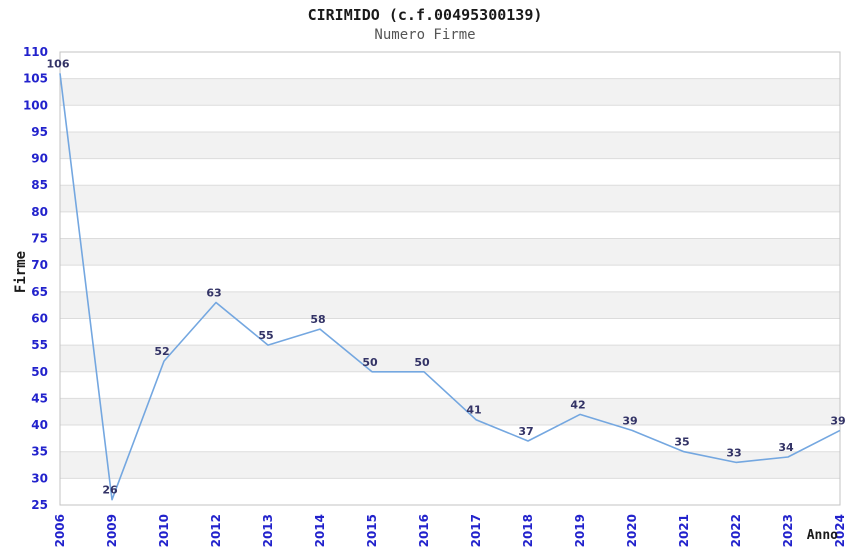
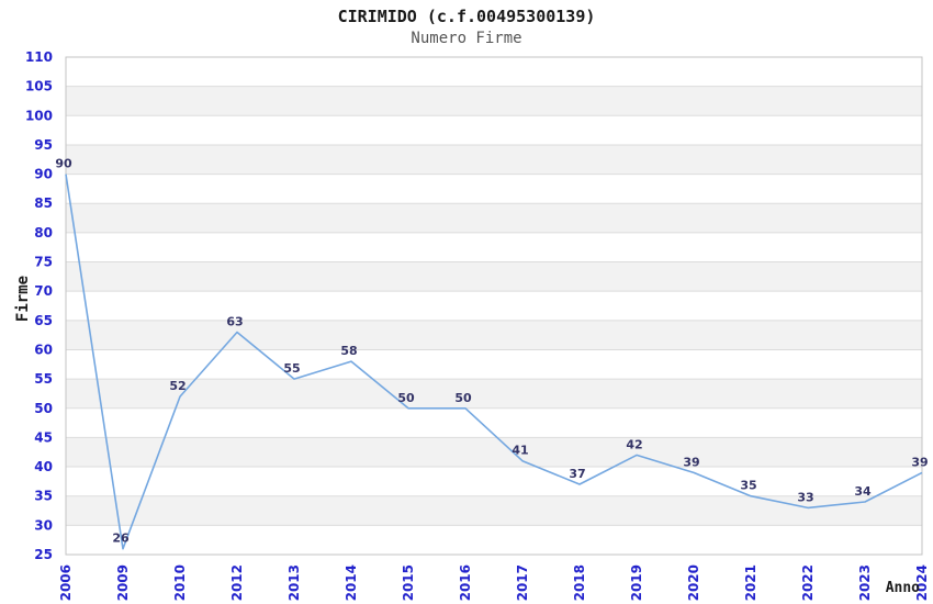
2006: 106 -> 90
